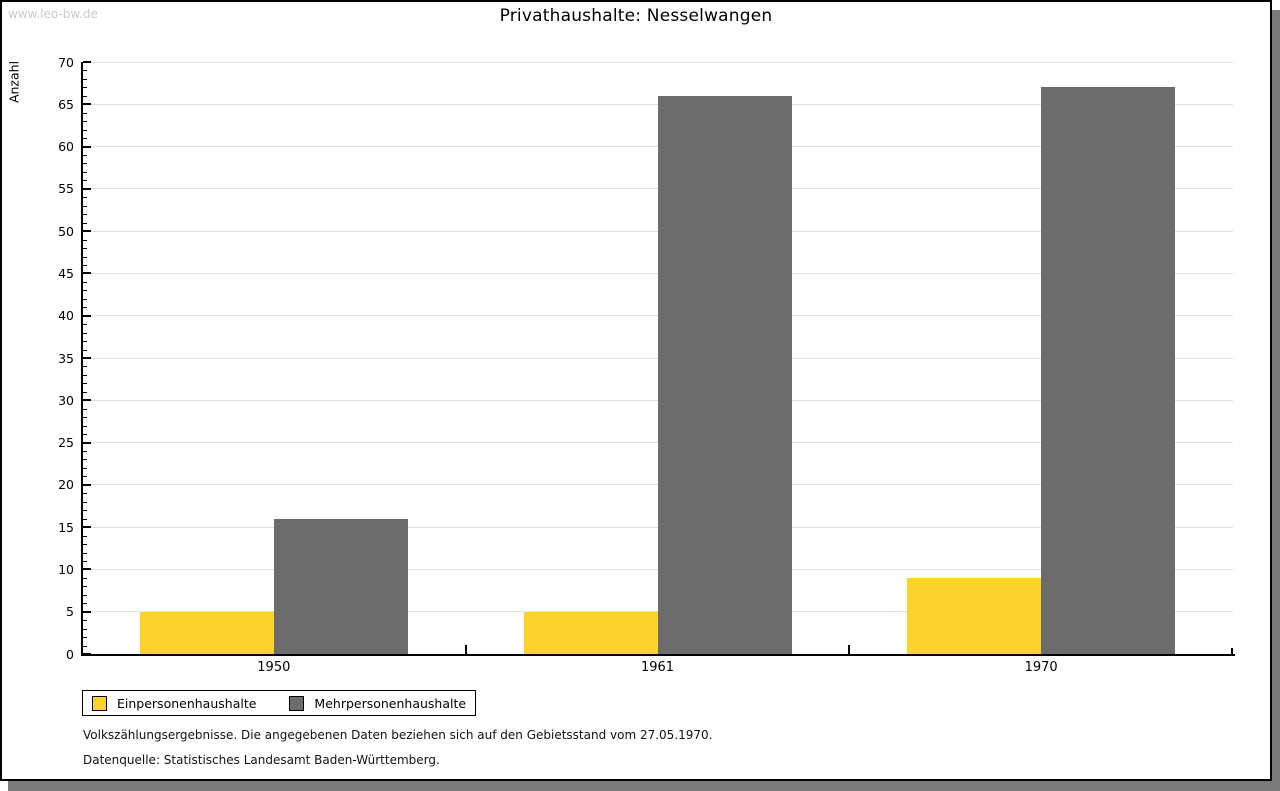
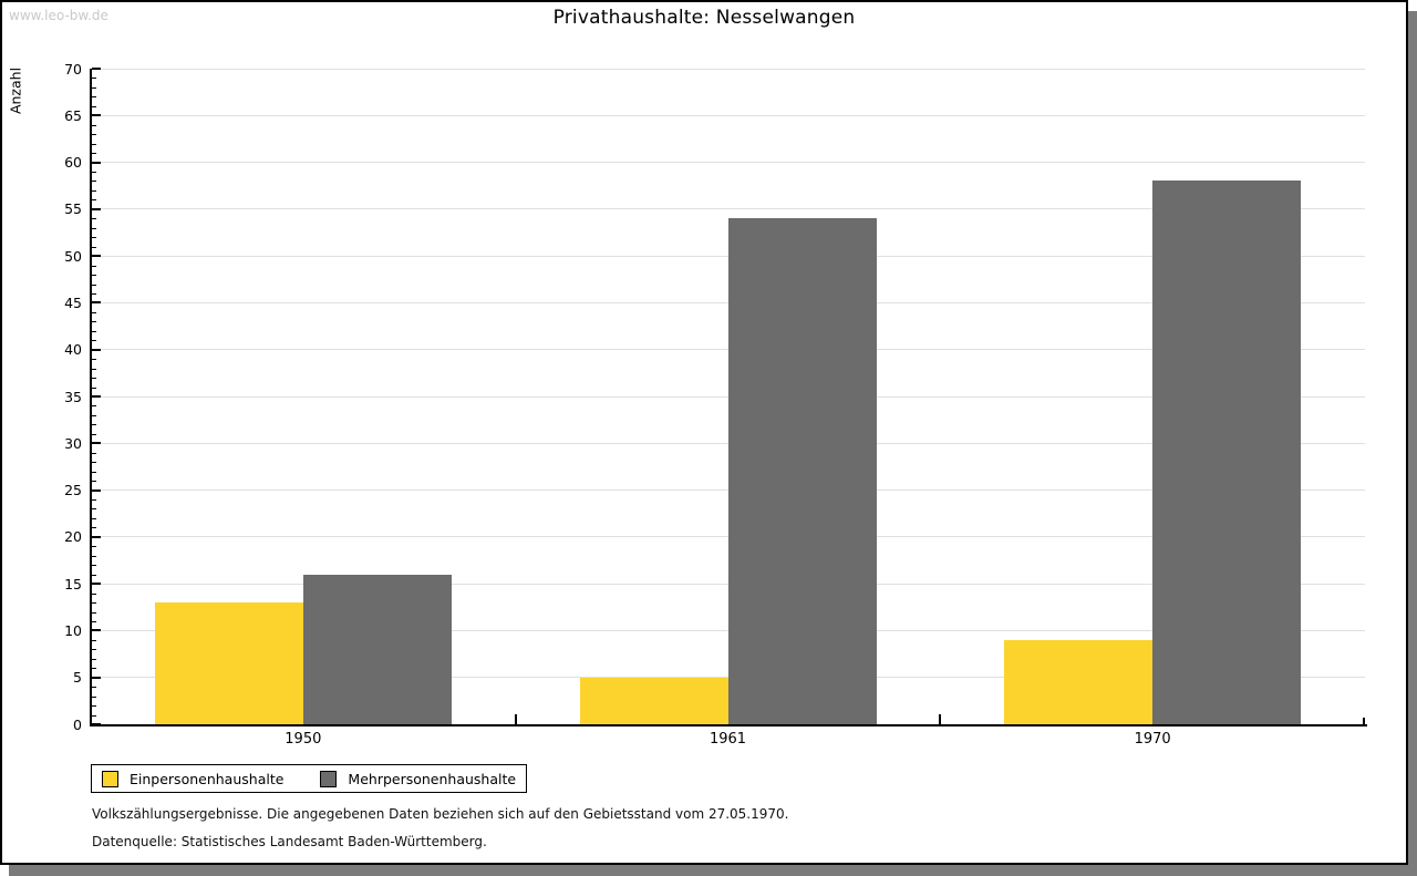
Einpersonenhaushalte/1950: 5 -> 13
Mehrpersonenhaushalte/1961: 66 -> 54
Mehrpersonenhaushalte/1970: 67 -> 58
